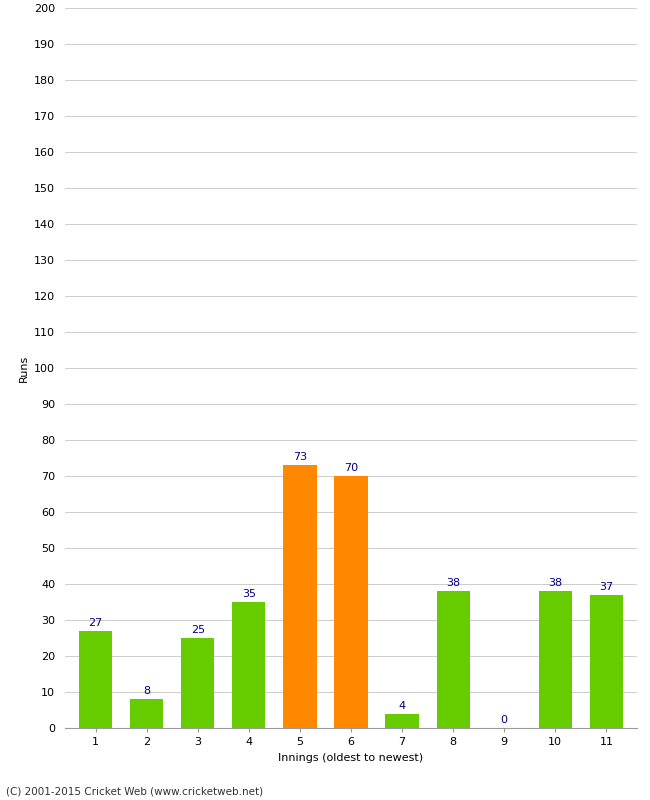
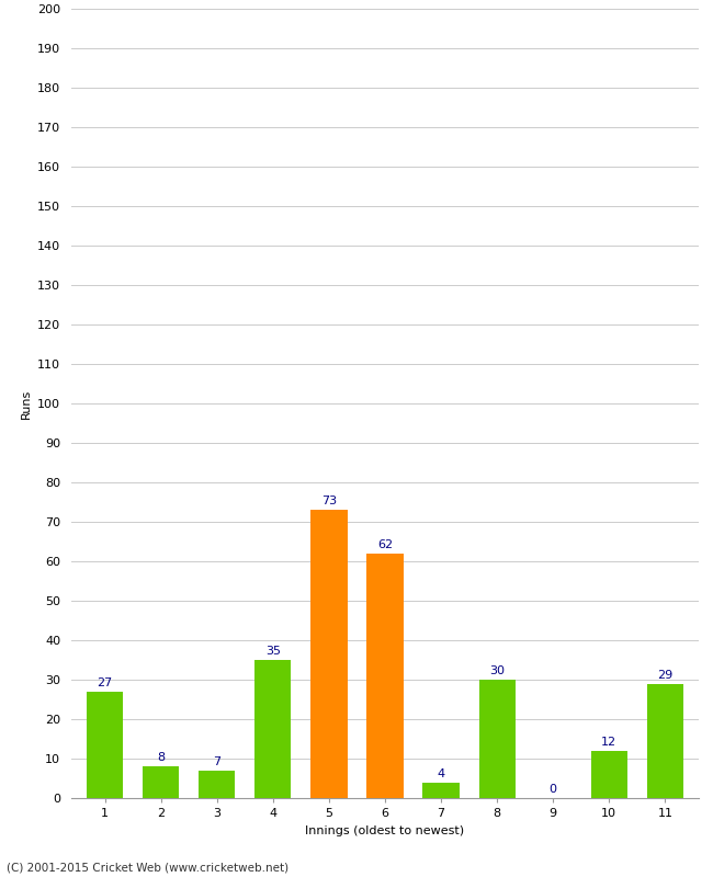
3: 25 -> 7
6: 70 -> 62
8: 38 -> 30
10: 38 -> 12
11: 37 -> 29
